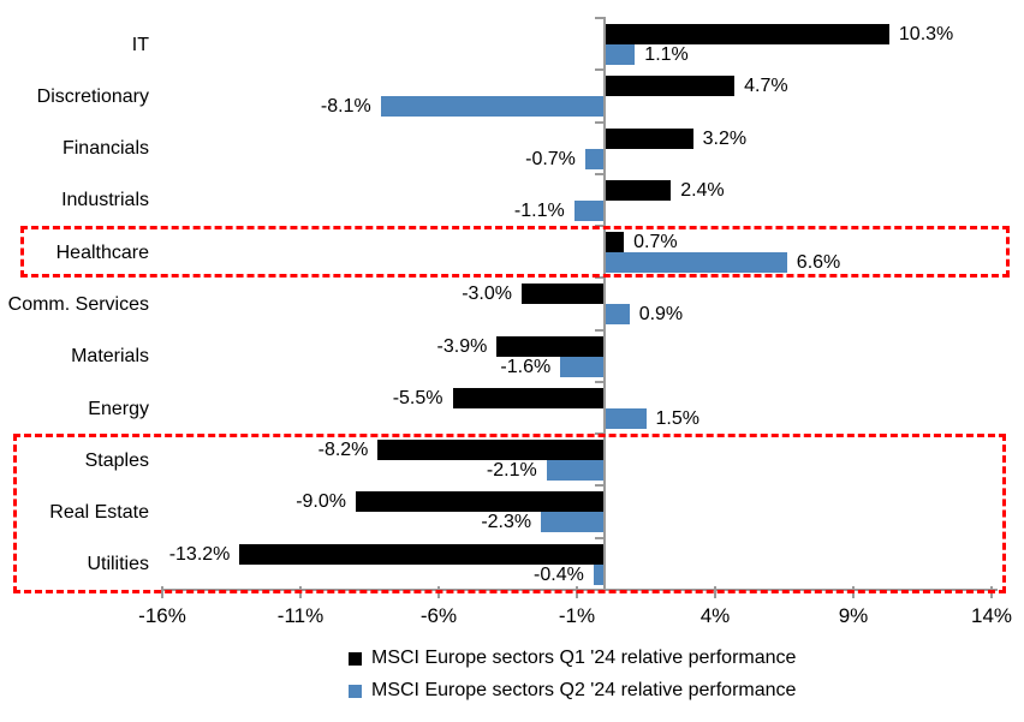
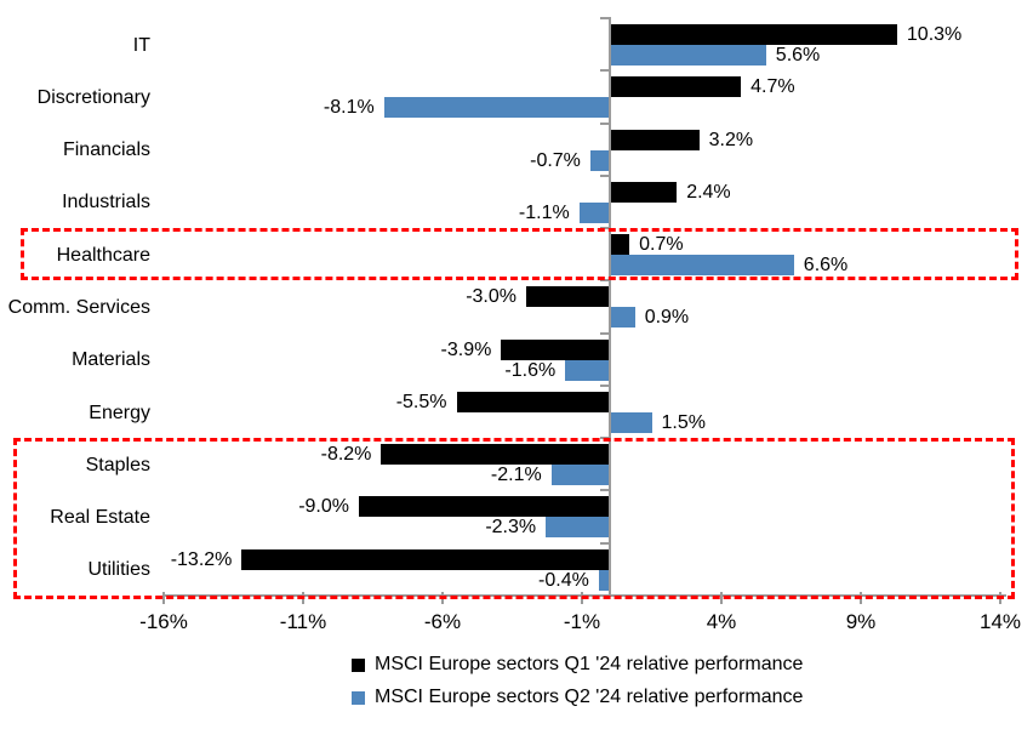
MSCI Europe sectors Q2 '24 relative performance/IT: 1.1% -> 5.6%
